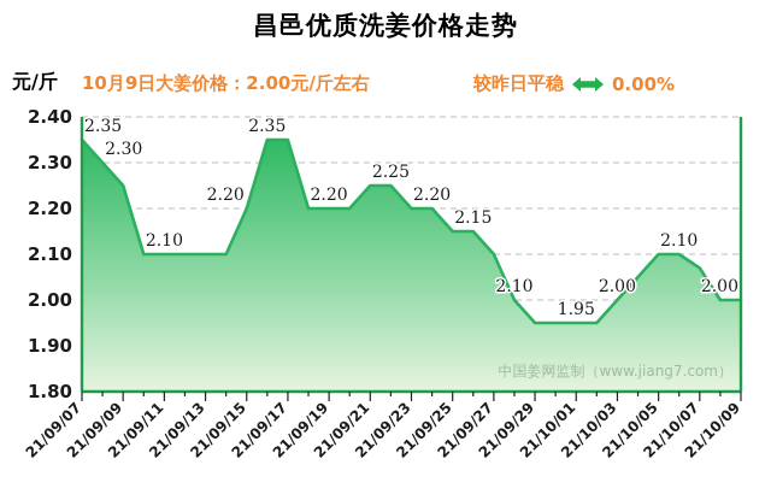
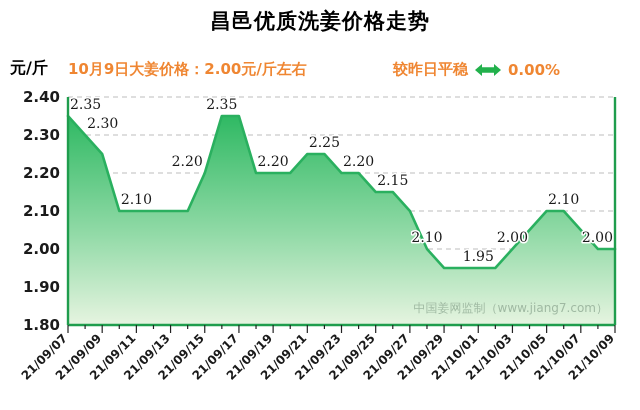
21/10/07: 2.07 -> 2.05
